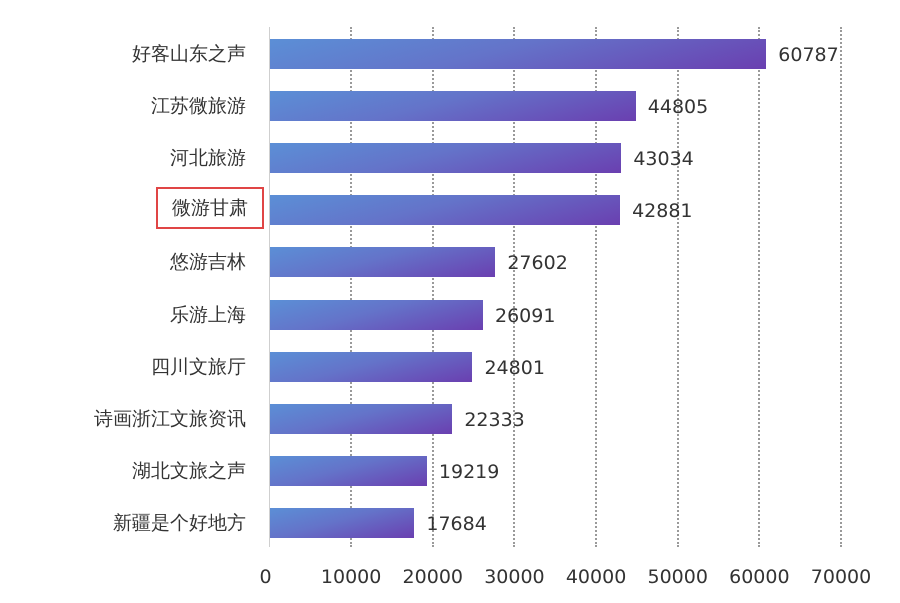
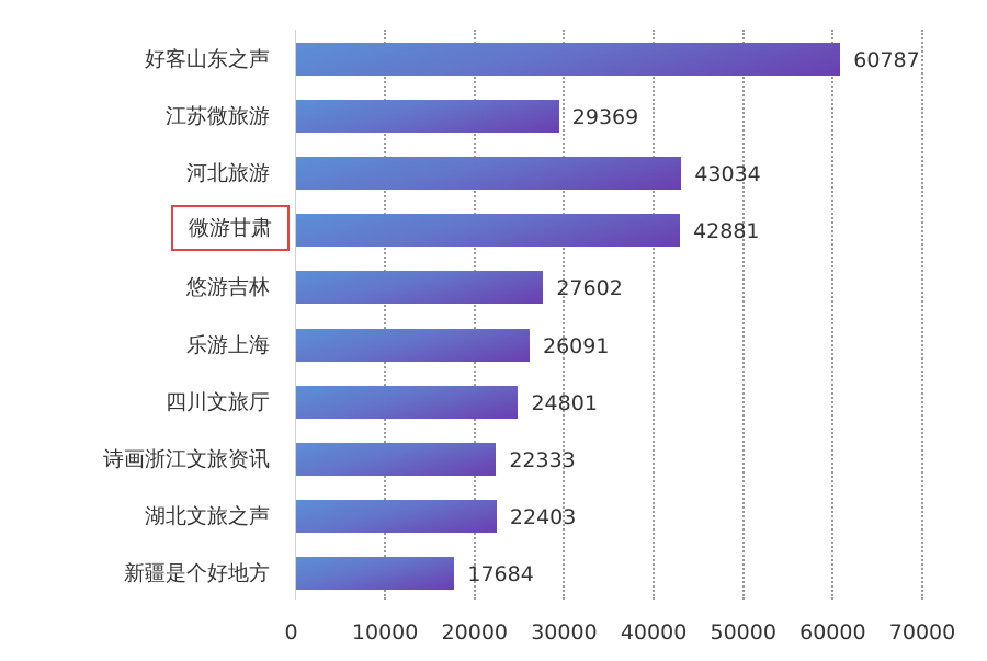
江苏微旅游: 44805 -> 29369
湖北文旅之声: 19219 -> 22403
